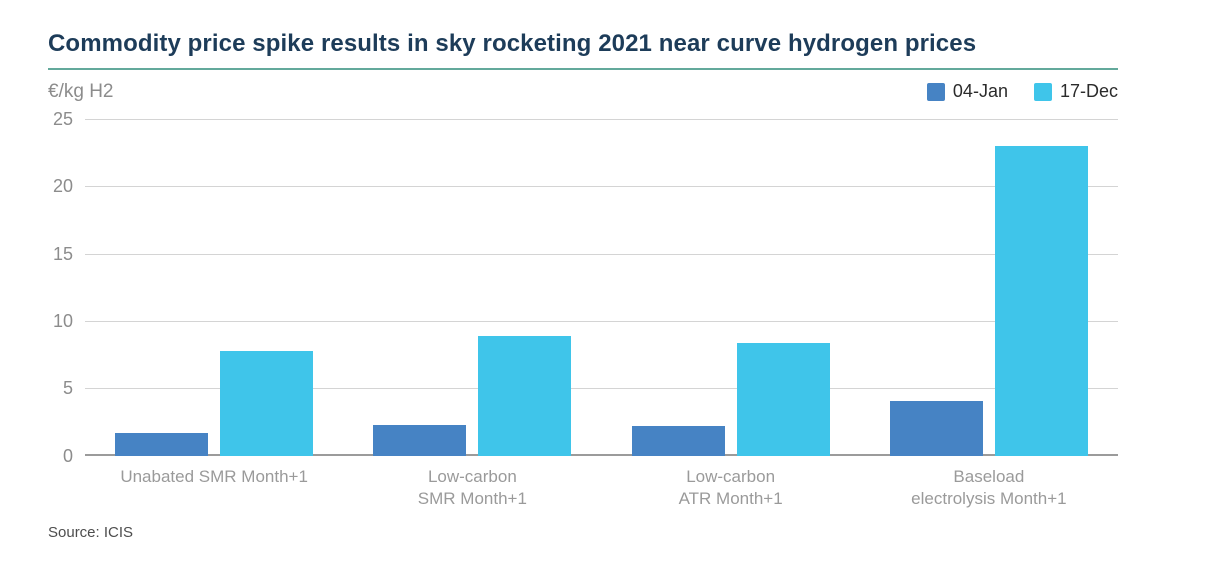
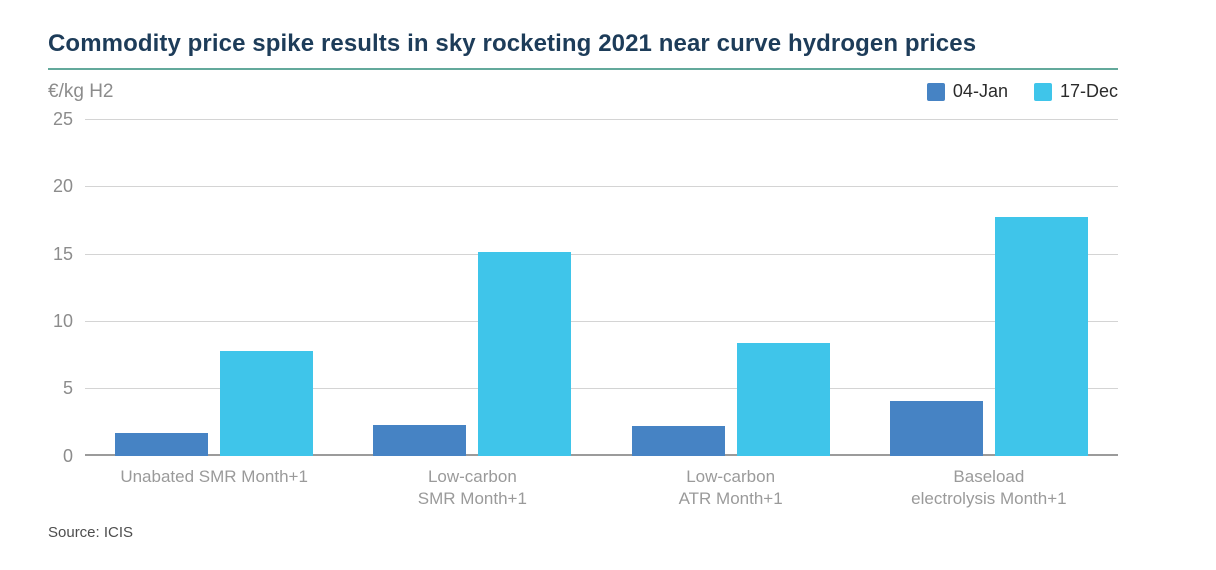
17-Dec/Low-carbon SMR Month+1: 8.9 -> 15.1
17-Dec/Baseload electrolysis Month+1: 23.0 -> 17.7
